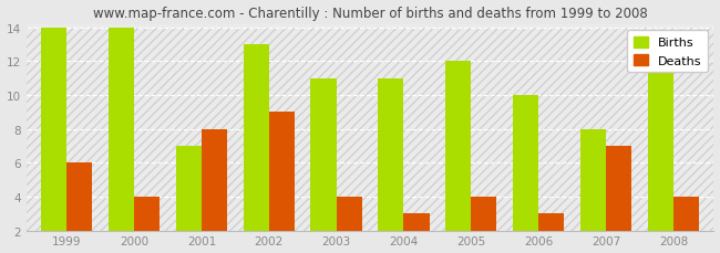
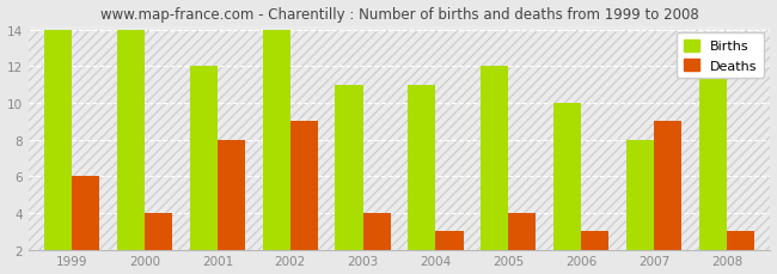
Births/2001: 7 -> 12
Births/2002: 13 -> 14
Deaths/2007: 7 -> 9
Deaths/2008: 4 -> 3
